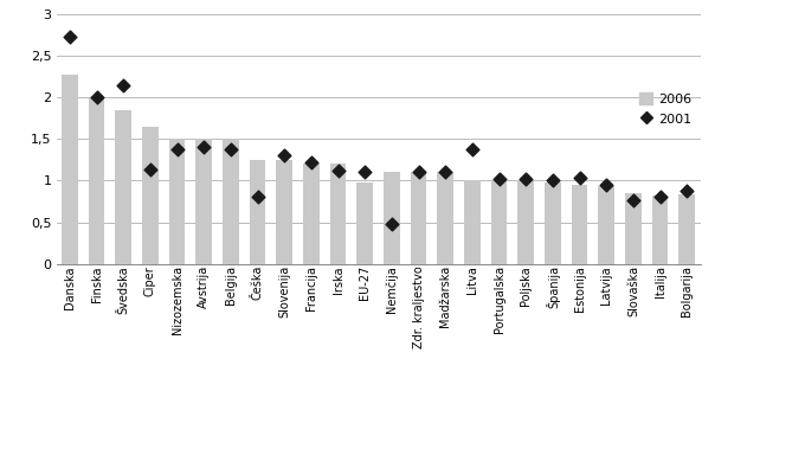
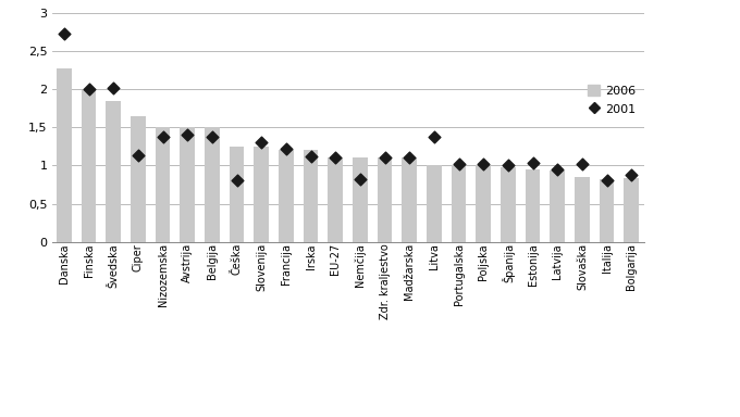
2001/Švedska: 2,14 -> 2,02
2006/EU-27: 0,98 -> 1,10
2001/Nemčija: 0,48 -> 0,82
2001/Slovaška: 0,76 -> 1,02
